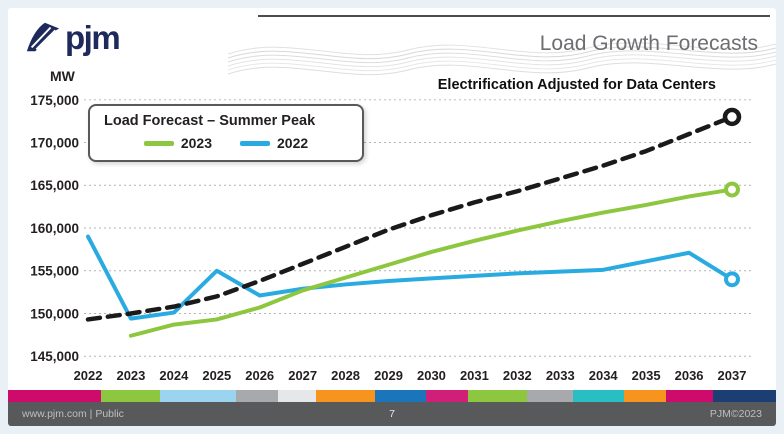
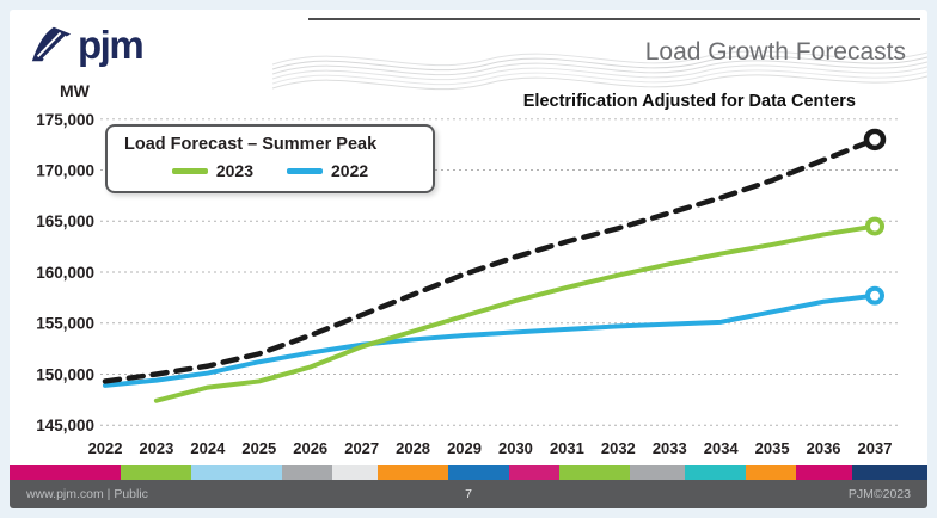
2022/2022: 159000 -> 149000
2022/2025: 155000 -> 151000
2022/2037: 154000 -> 158000
